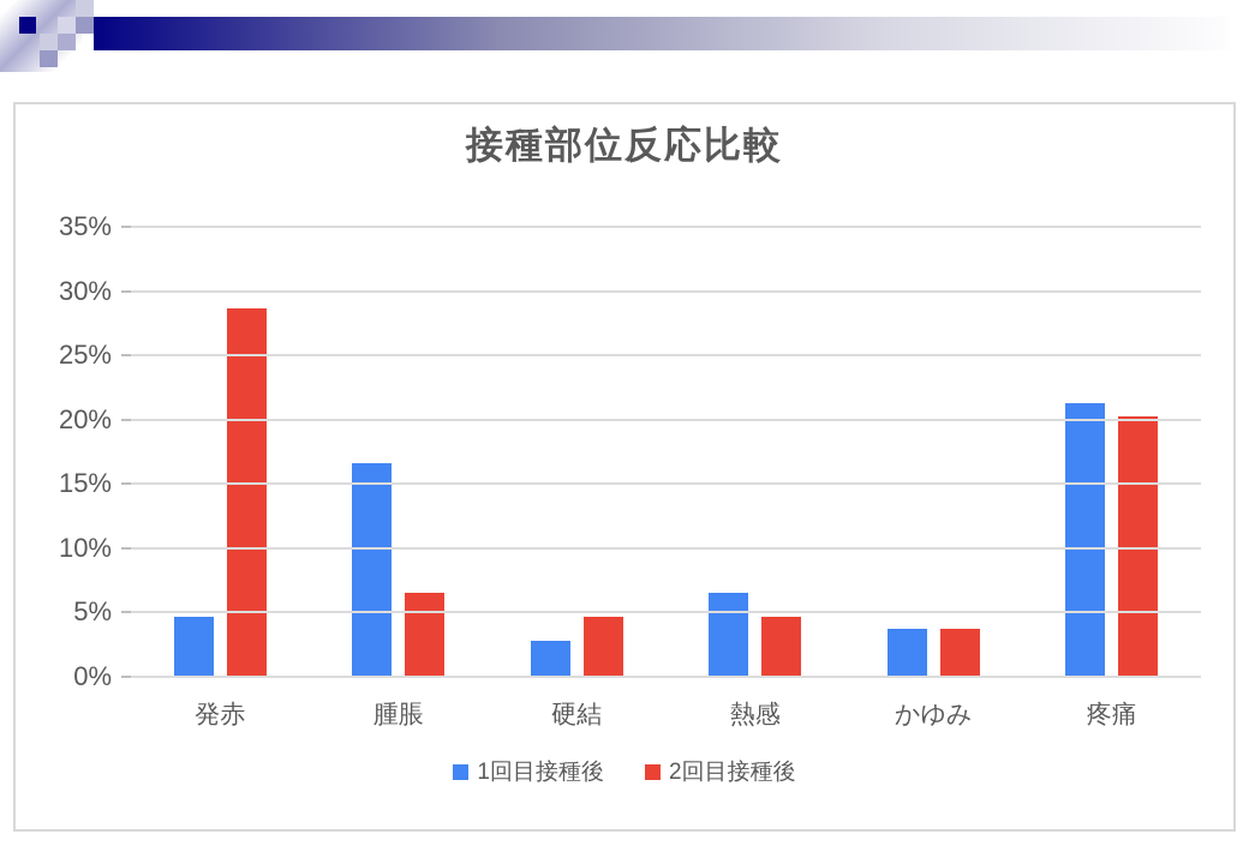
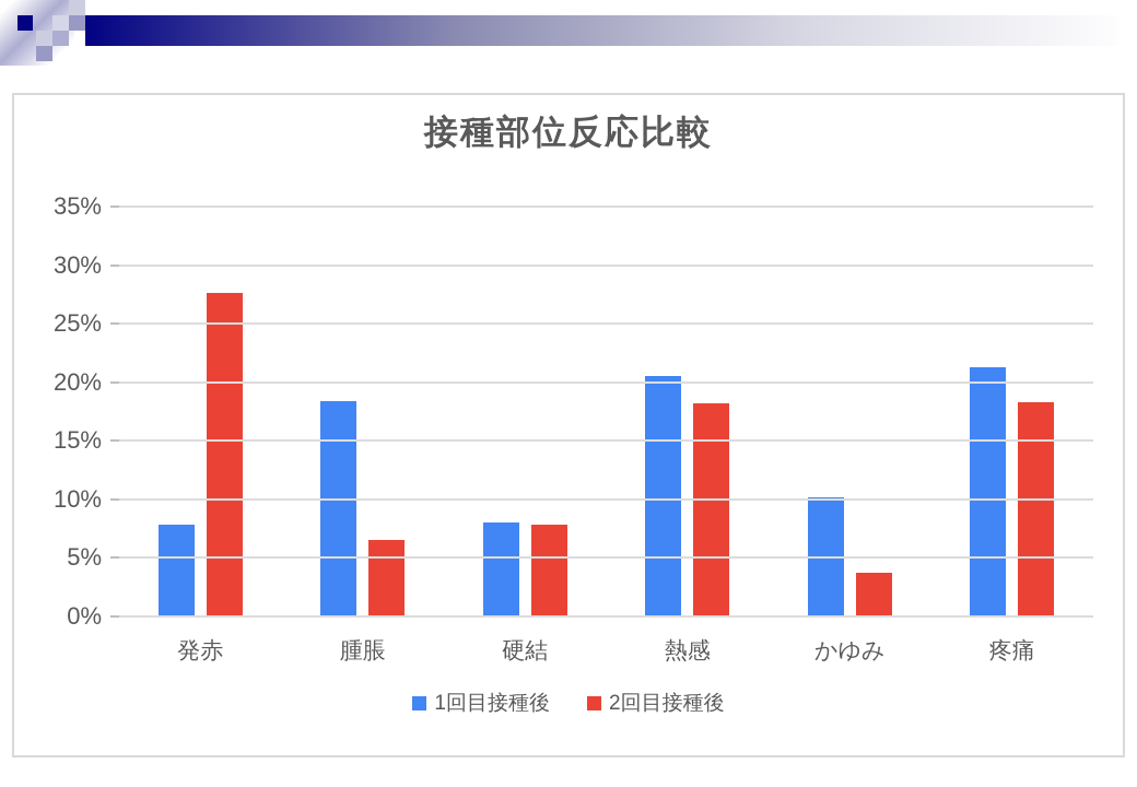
1回目接種後/発赤: 4.7% -> 7.8%
2回目接種後/発赤: 28.7% -> 27.6%
1回目接種後/腫脹: 16.6% -> 18.4%
1回目接種後/硬結: 2.8% -> 8.0%
2回目接種後/硬結: 4.7% -> 7.8%
1回目接種後/熱感: 6.5% -> 20.5%
2回目接種後/熱感: 4.7% -> 18.2%
1回目接種後/かゆみ: 3.7% -> 10.2%
2回目接種後/疼痛: 20.3% -> 18.3%
